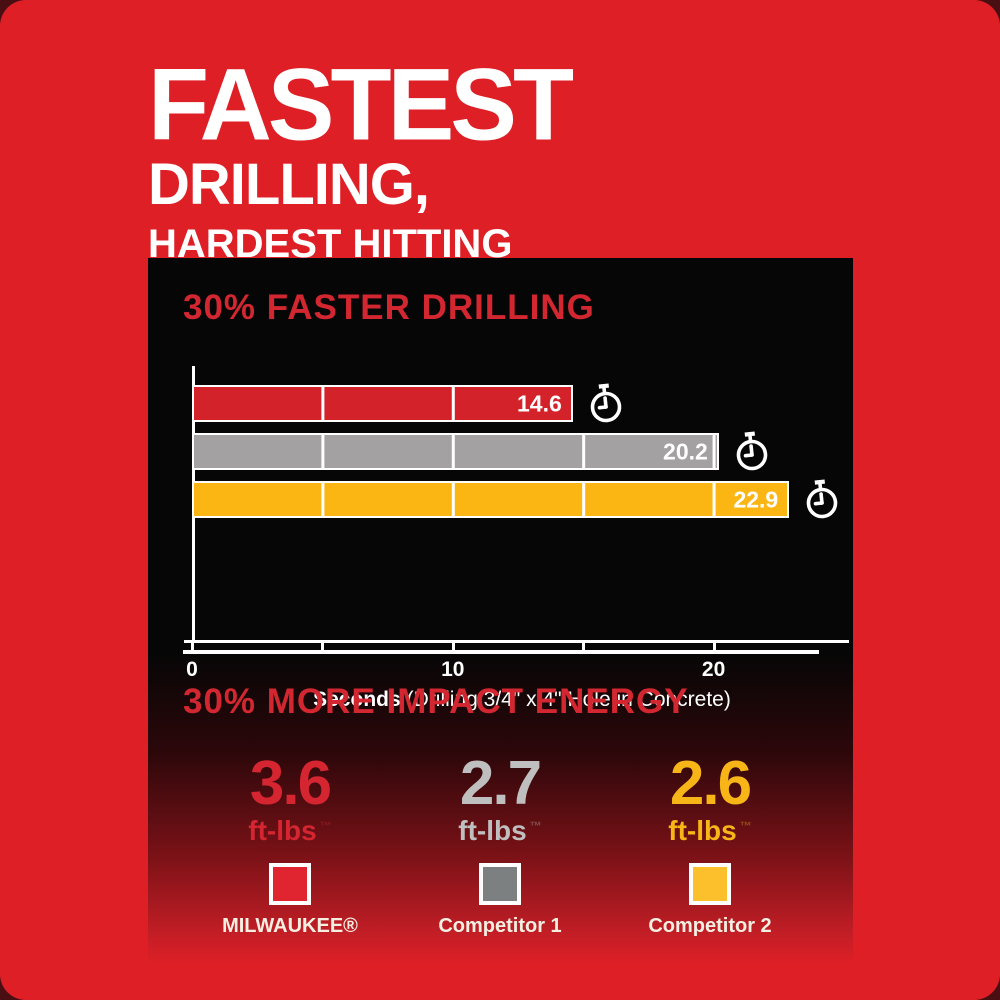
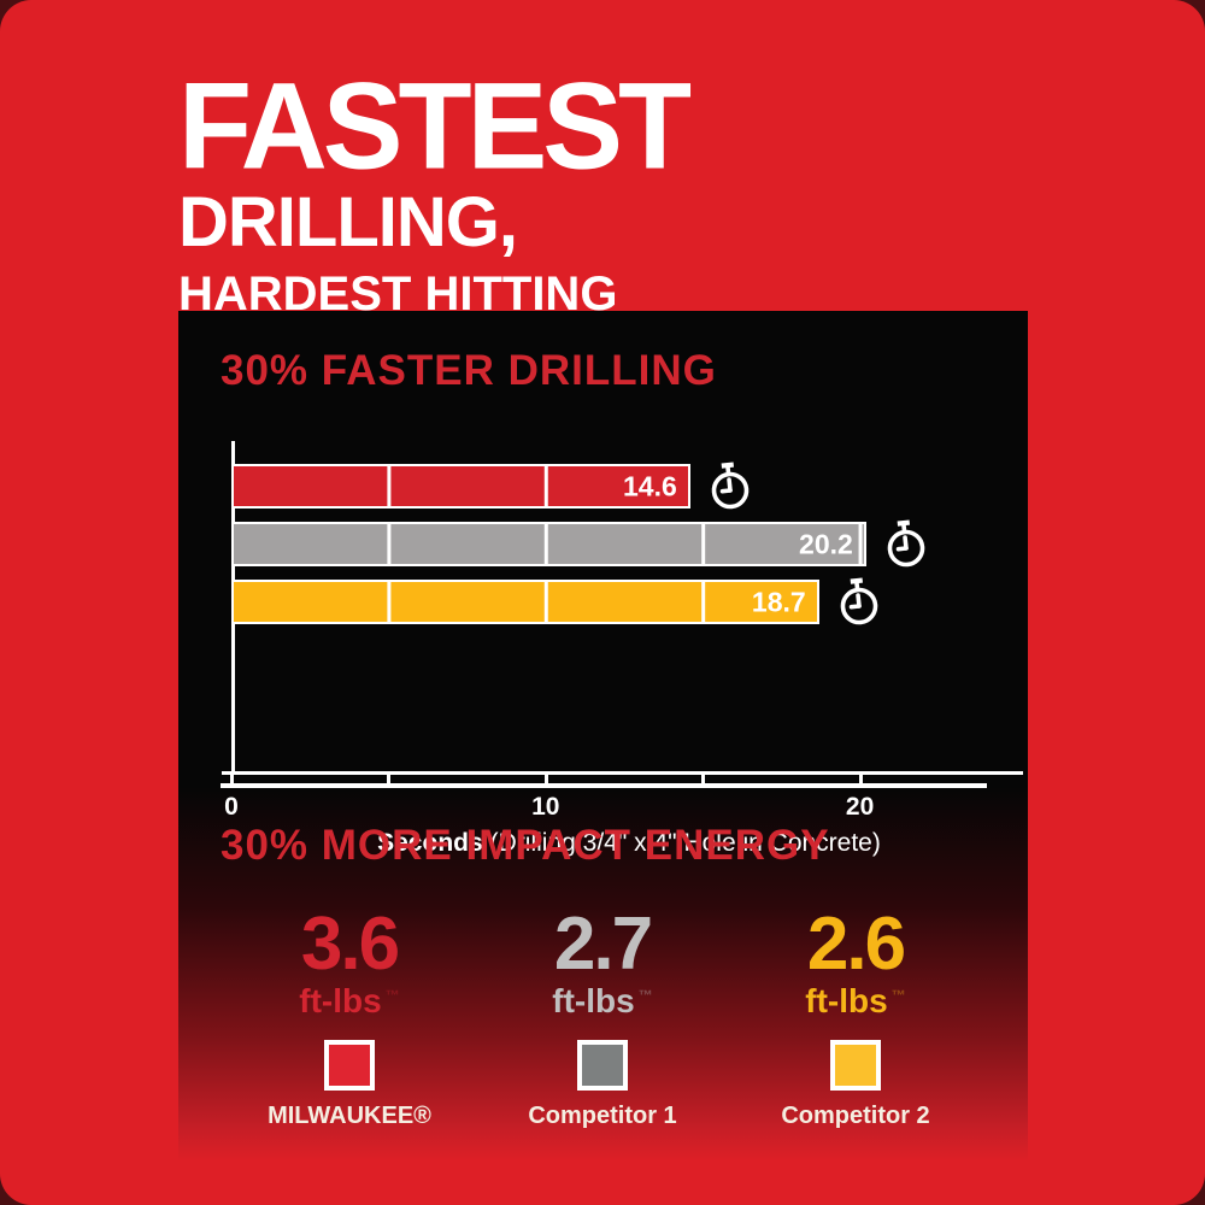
30% FASTER DRILLING/Competitor 2: 22.9 -> 18.7
